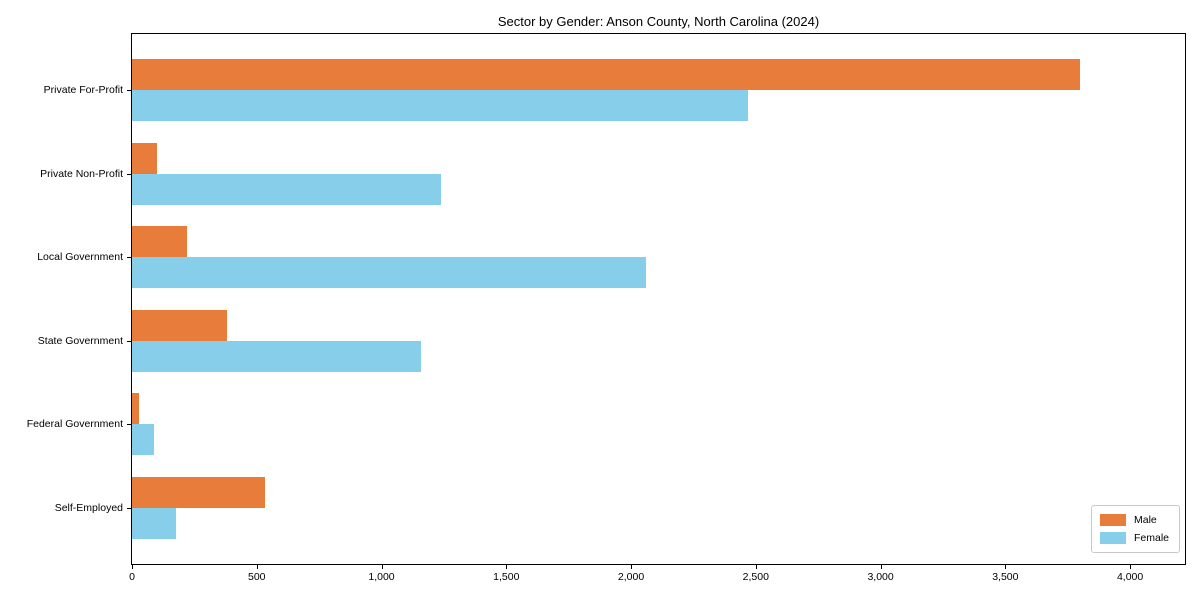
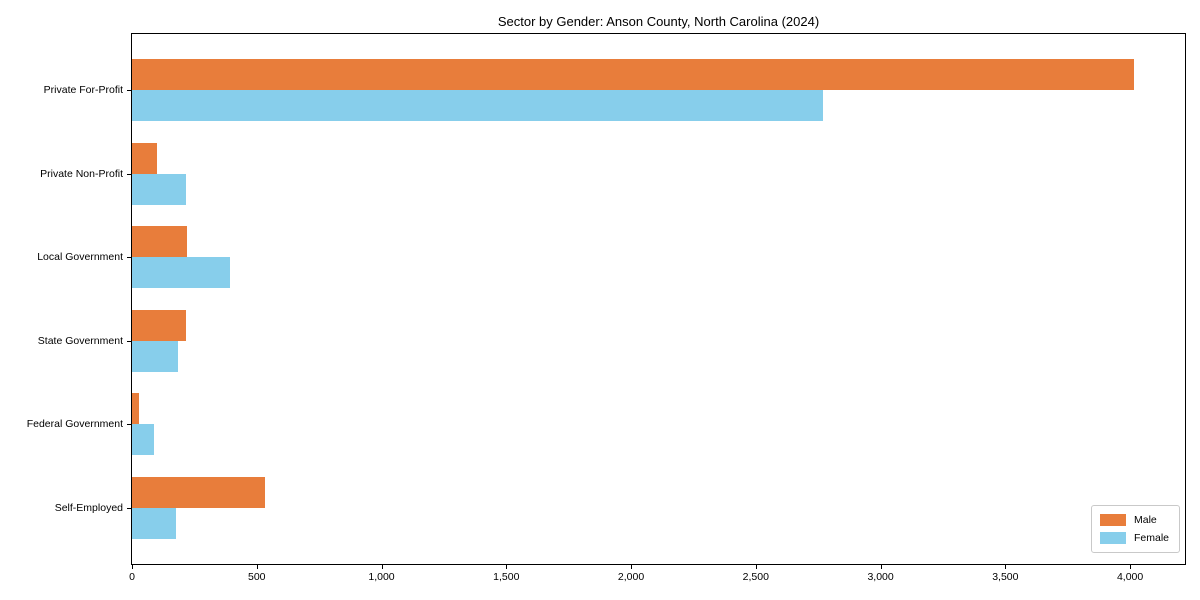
Male/Private For-Profit: 3800 -> 4020
Female/Private For-Profit: 2470 -> 2770
Female/Private Non-Profit: 1240 -> 220
Female/Local Government: 2060 -> 390
Male/State Government: 380 -> 220
Female/State Government: 1160 -> 180
